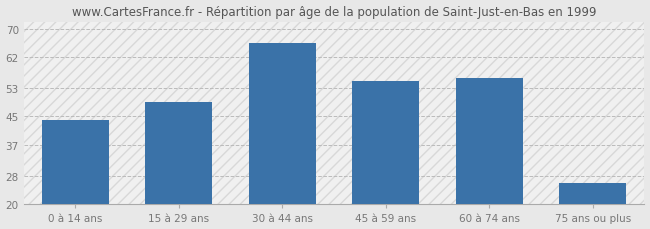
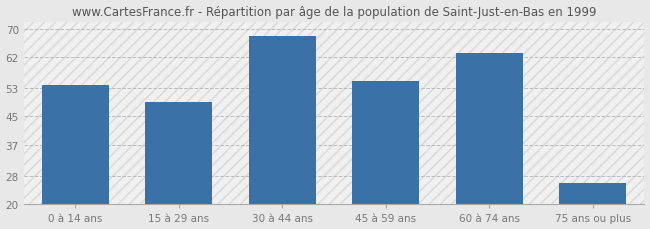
0 à 14 ans: 44 -> 54
30 à 44 ans: 66 -> 68
60 à 74 ans: 56 -> 63
